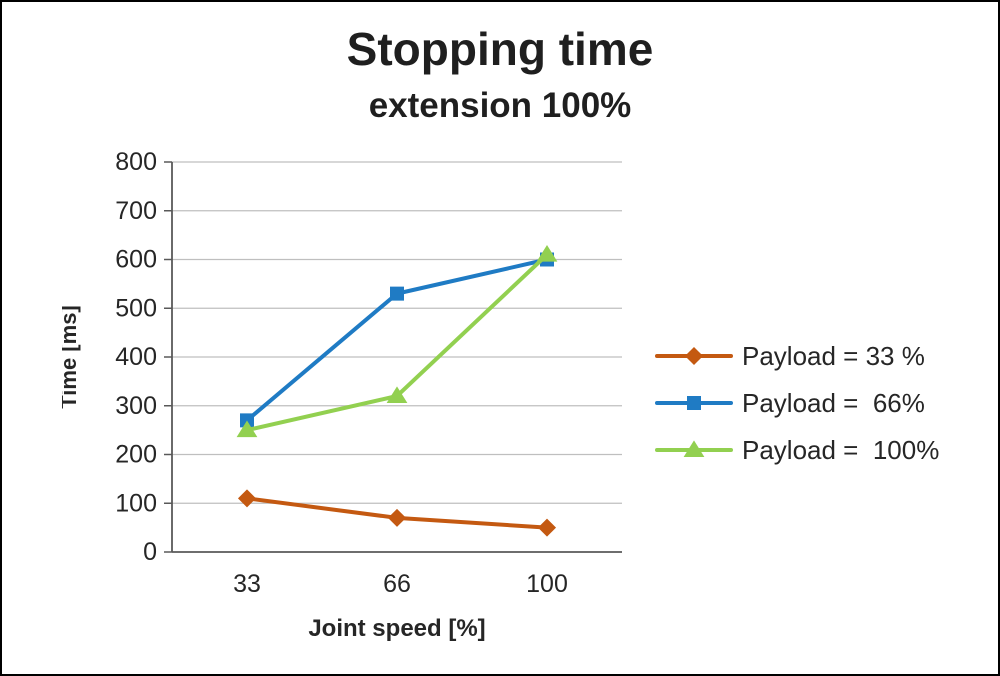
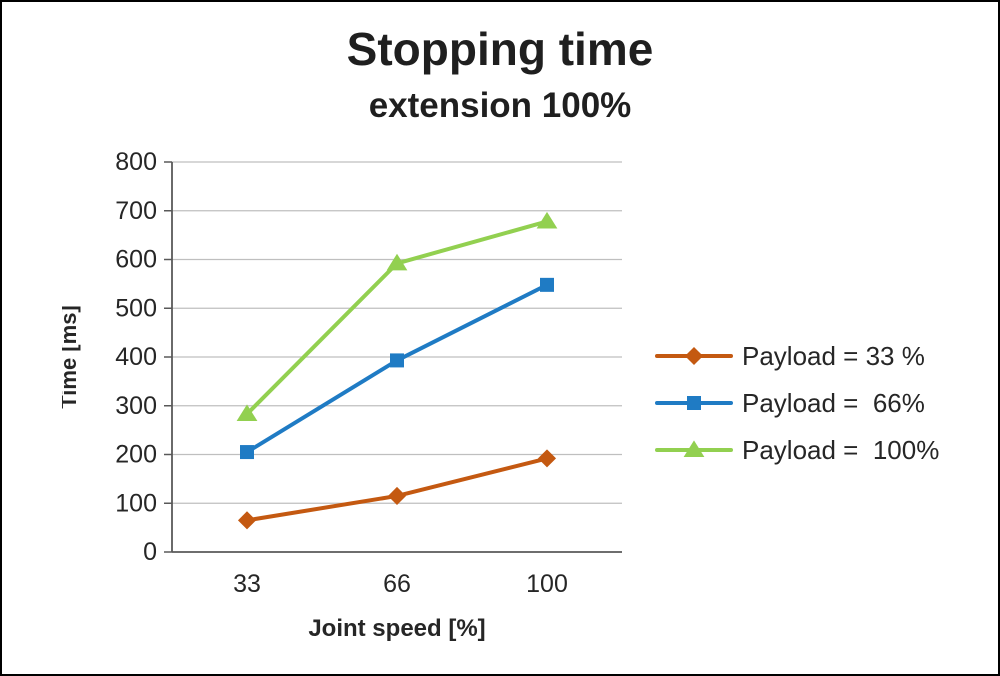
Payload = 33 %/33: 110 -> 60
Payload = 66%/33: 270 -> 200
Payload = 100%/33: 250 -> 280
Payload = 33 %/66: 70 -> 120
Payload = 66%/66: 530 -> 390
Payload = 100%/66: 320 -> 590
Payload = 33 %/100: 50 -> 190
Payload = 66%/100: 600 -> 550
Payload = 100%/100: 610 -> 680
